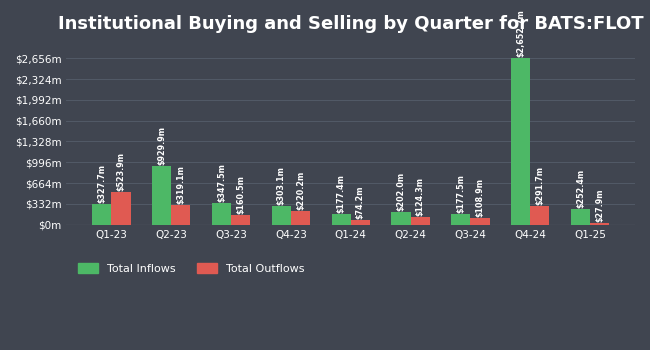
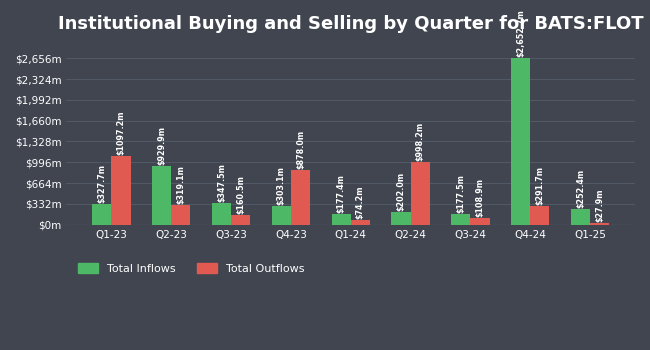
Total Outflows/Q1-23: $523.9m -> $1097.2m
Total Outflows/Q4-23: $220.2m -> $878.0m
Total Outflows/Q2-24: $124.3m -> $998.2m
